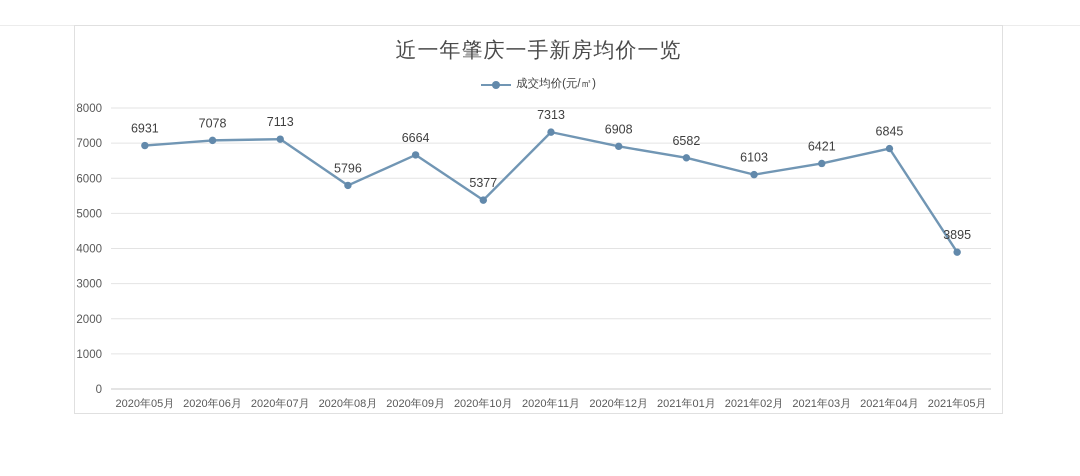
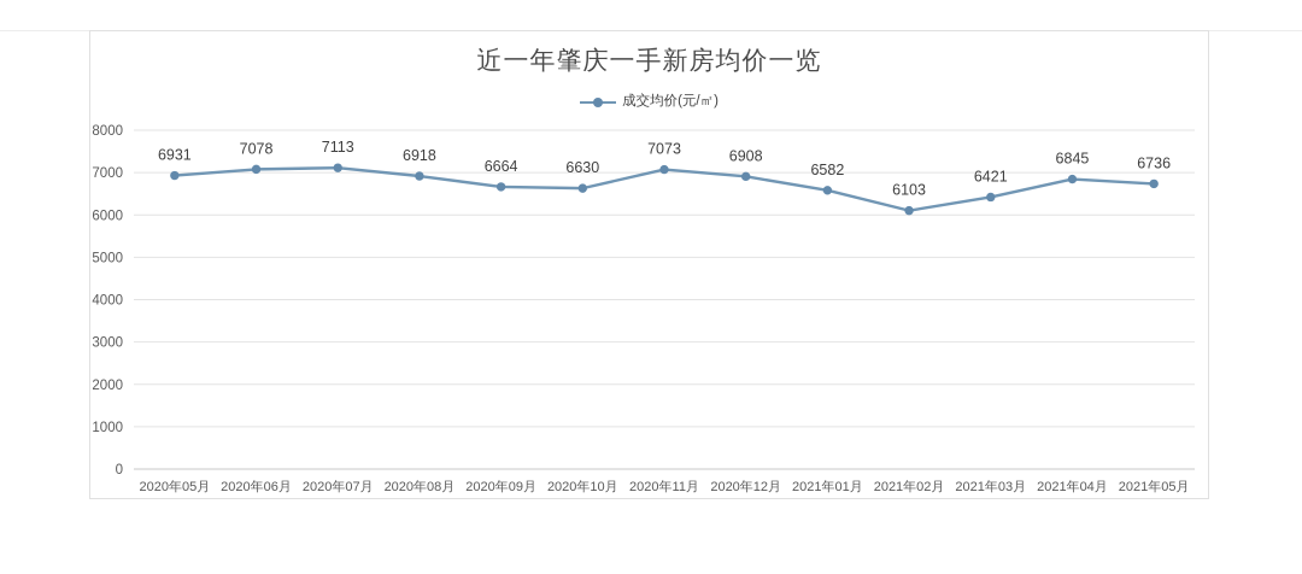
2020年08月: 5796 -> 6918
2020年10月: 5377 -> 6630
2020年11月: 7313 -> 7073
2021年05月: 3895 -> 6736
